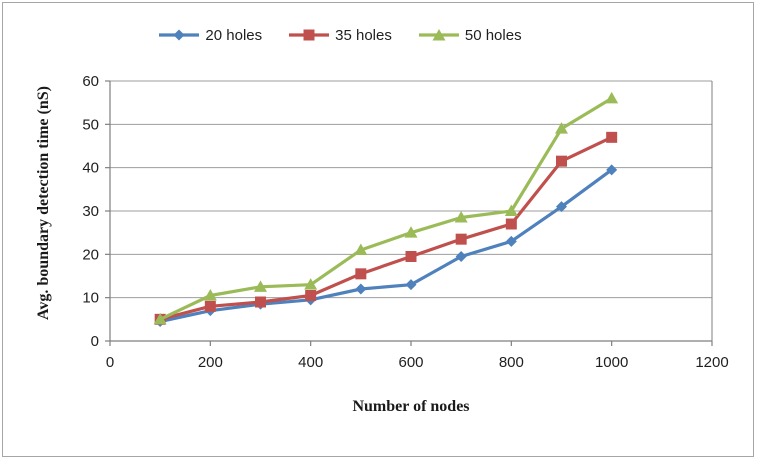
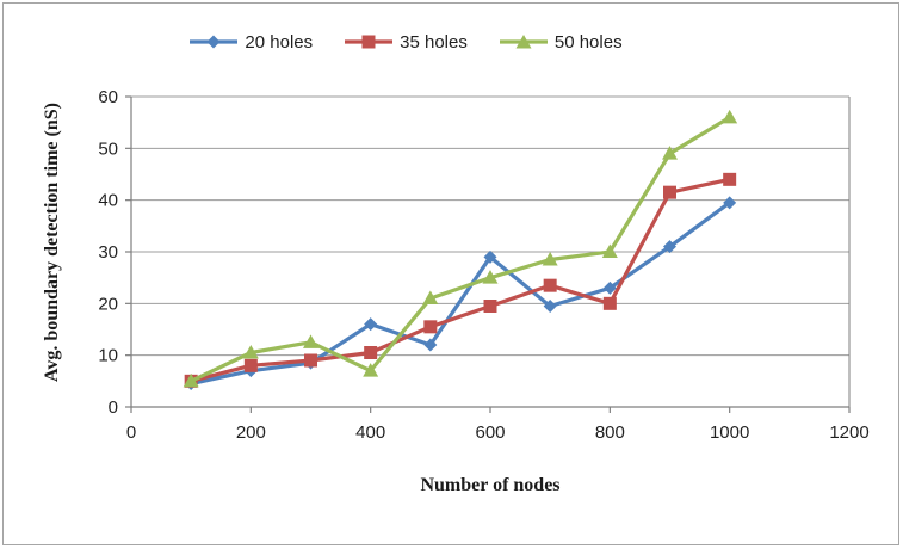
20 holes/400: 10 -> 16
50 holes/400: 13 -> 7
20 holes/600: 13 -> 29
35 holes/800: 27 -> 20
35 holes/1000: 47 -> 44
